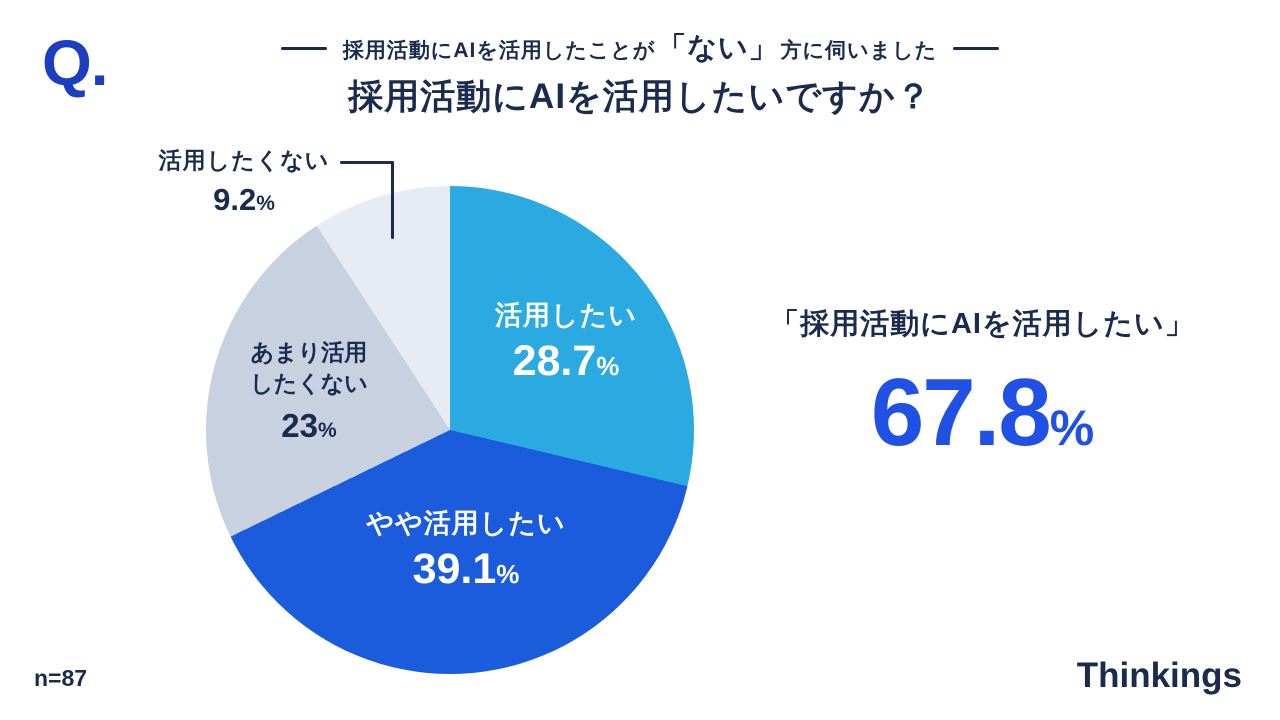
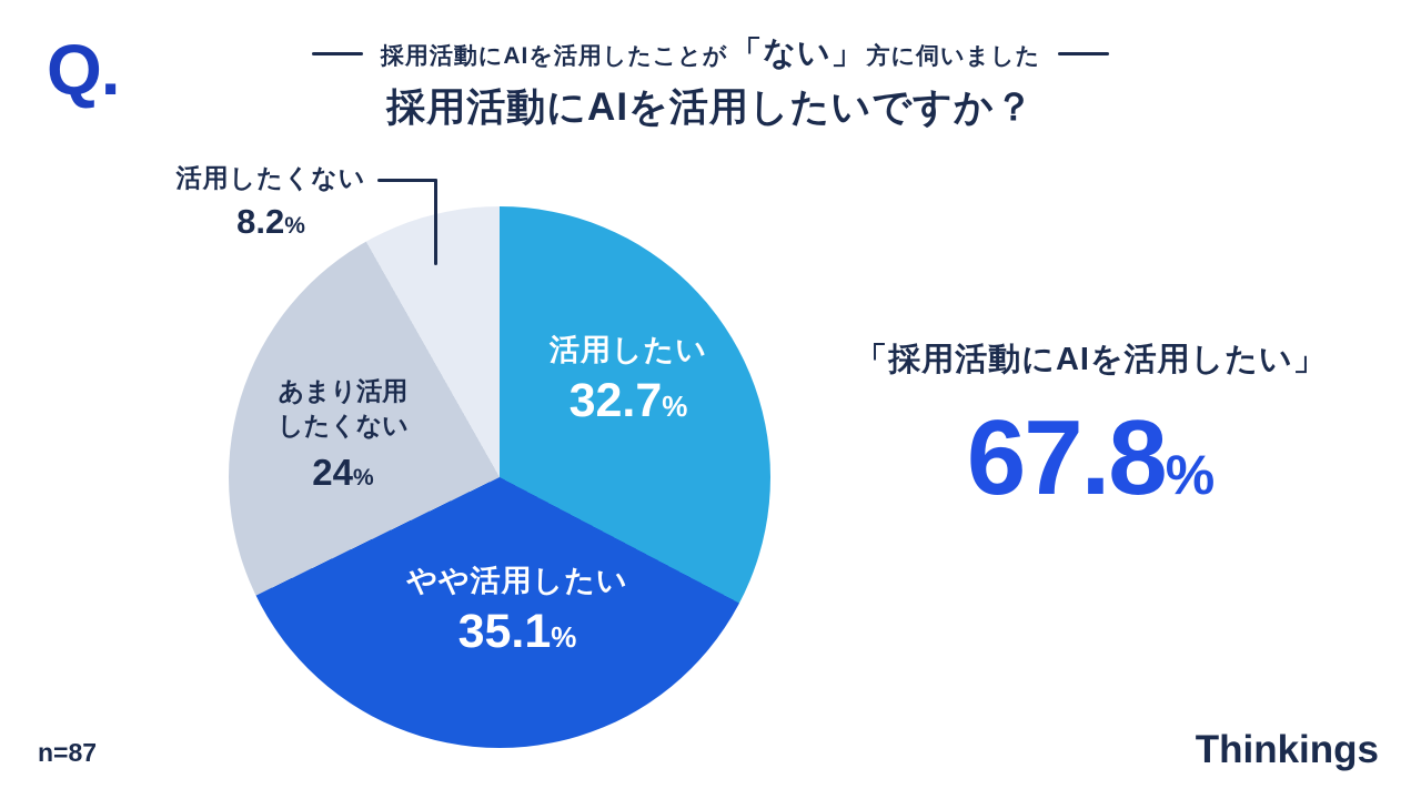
活用したい: 28.7 -> 32.7
やや活用したい: 39.1 -> 35.1
あまり活用したくない: 23 -> 24
活用したくない: 9.2 -> 8.2
